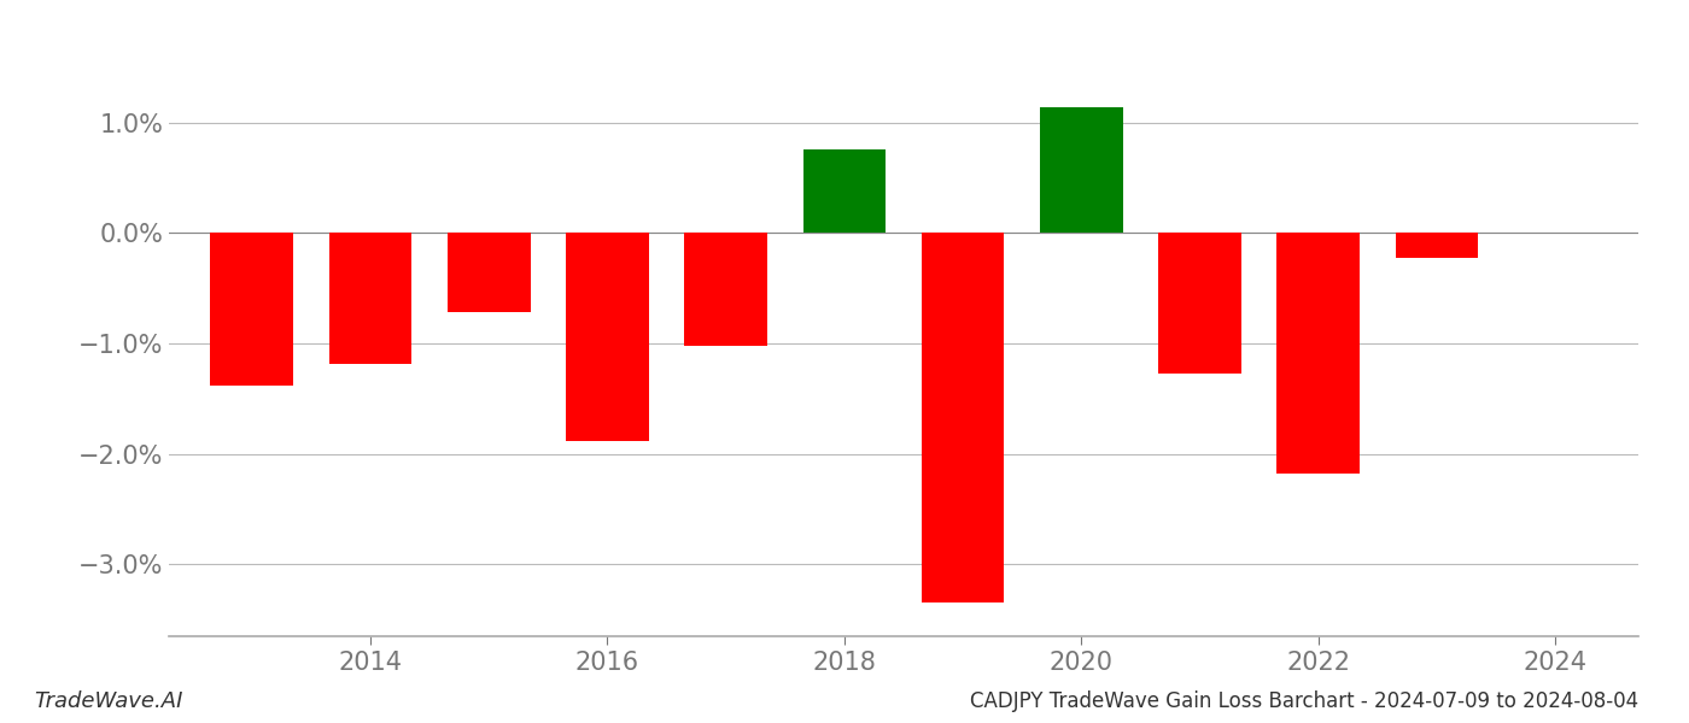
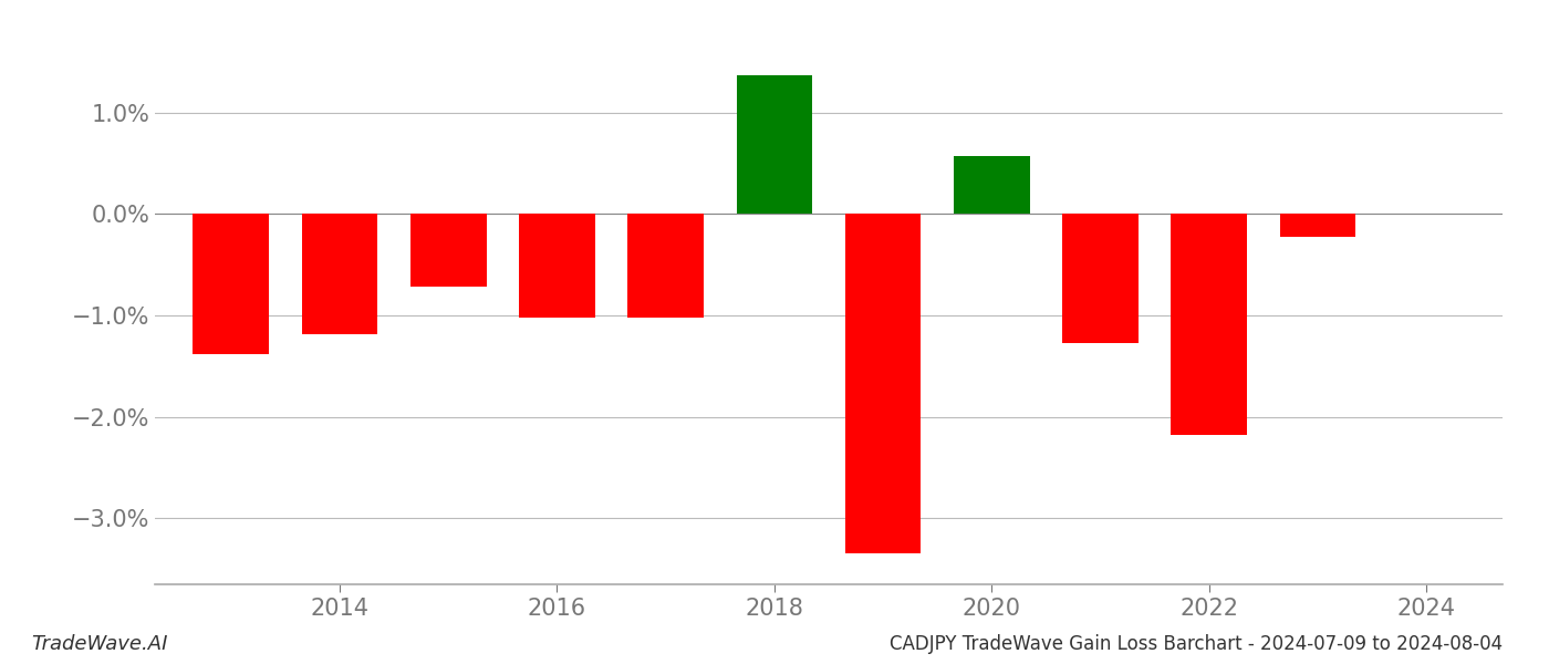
2016: -1.88% -> -1.02%
2018: 0.76% -> 1.37%
2020: 1.14% -> 0.57%
